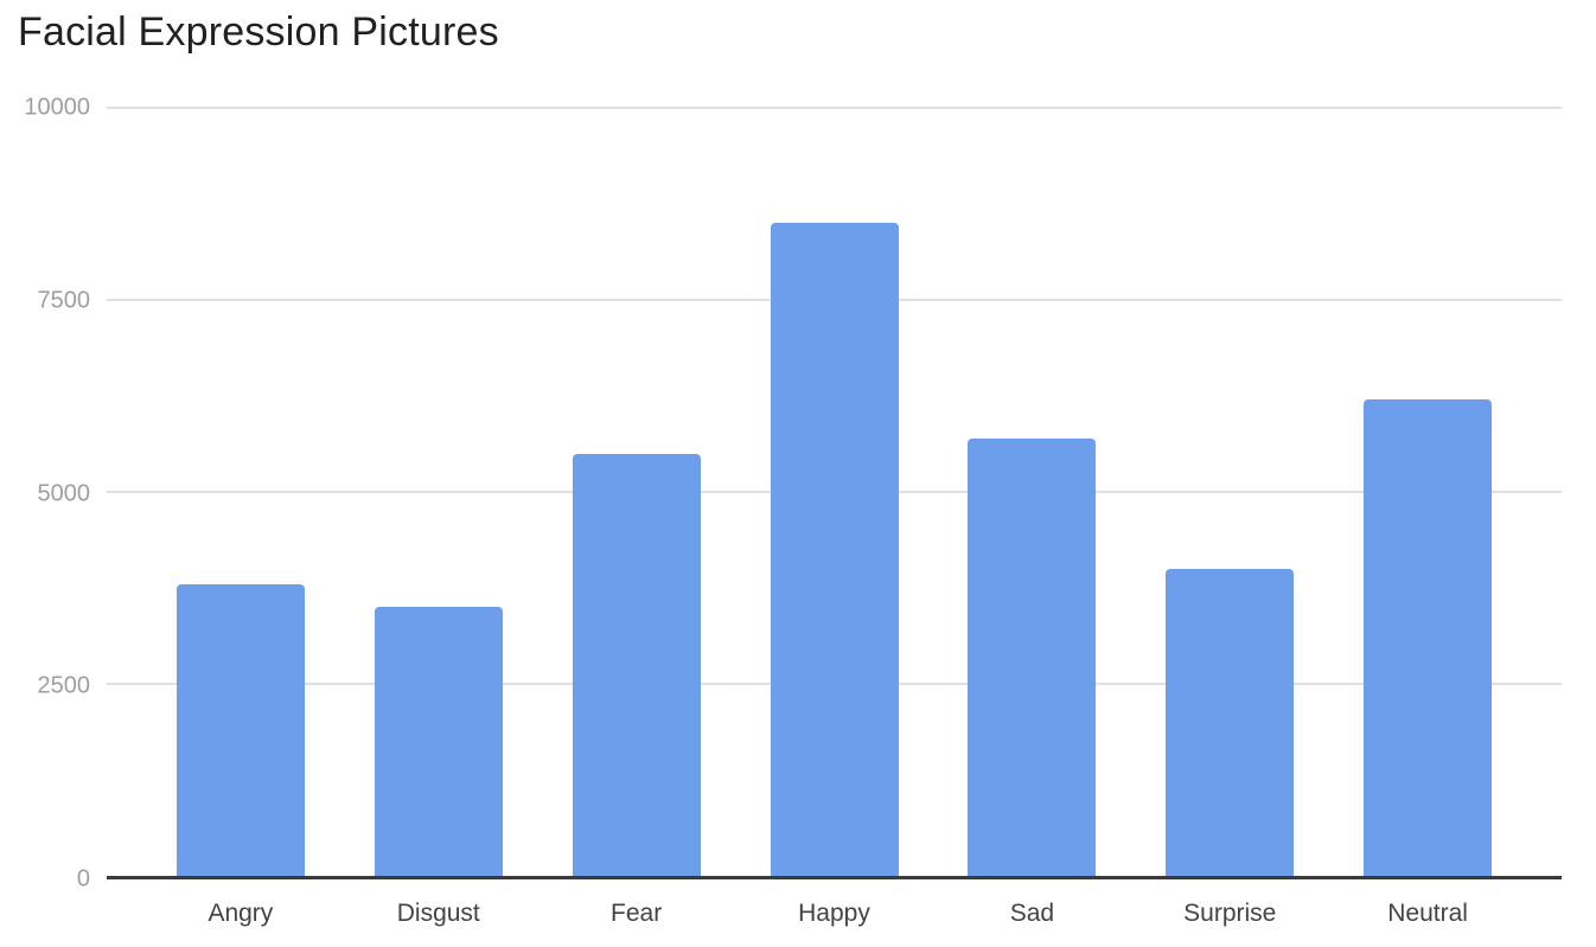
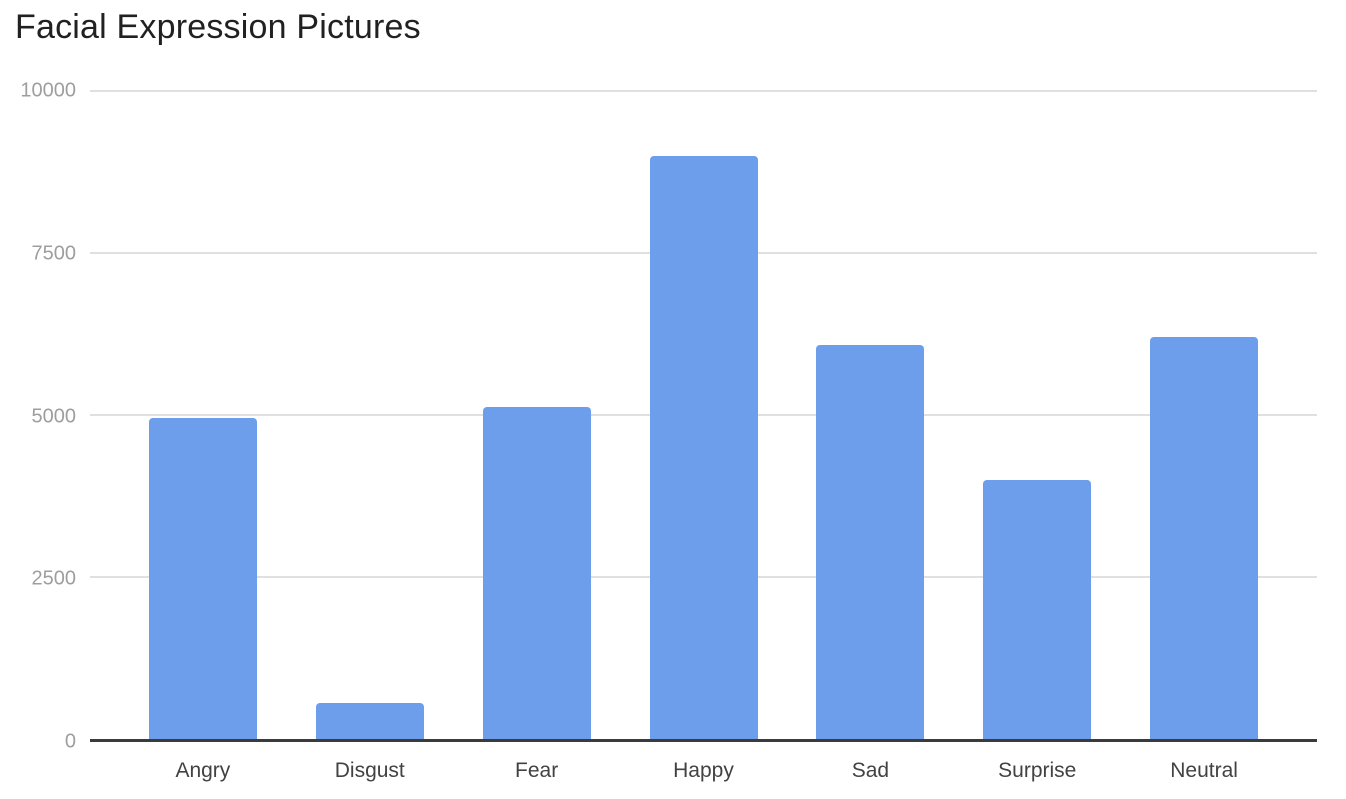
Angry: 3800 -> 5000
Disgust: 3500 -> 600
Fear: 5500 -> 5100
Happy: 8500 -> 9000
Sad: 5700 -> 6100
